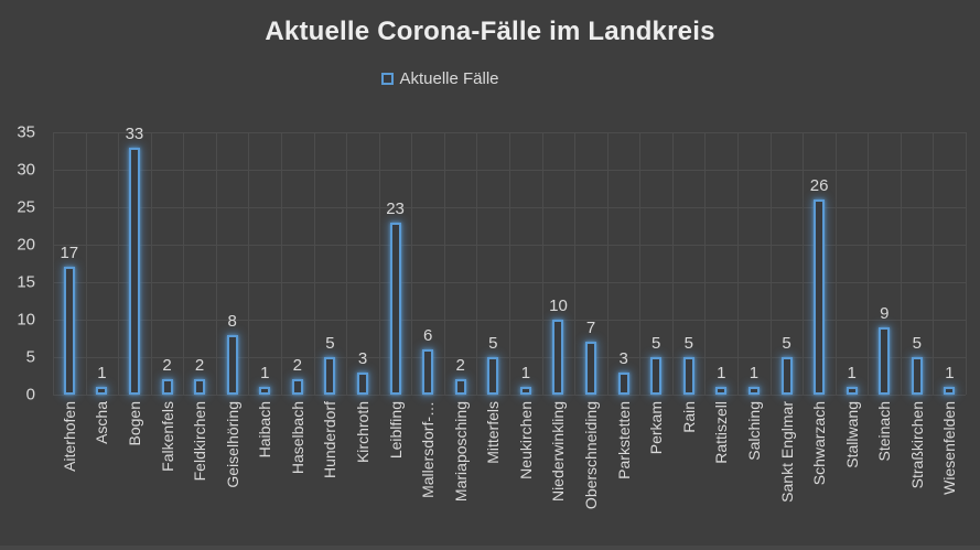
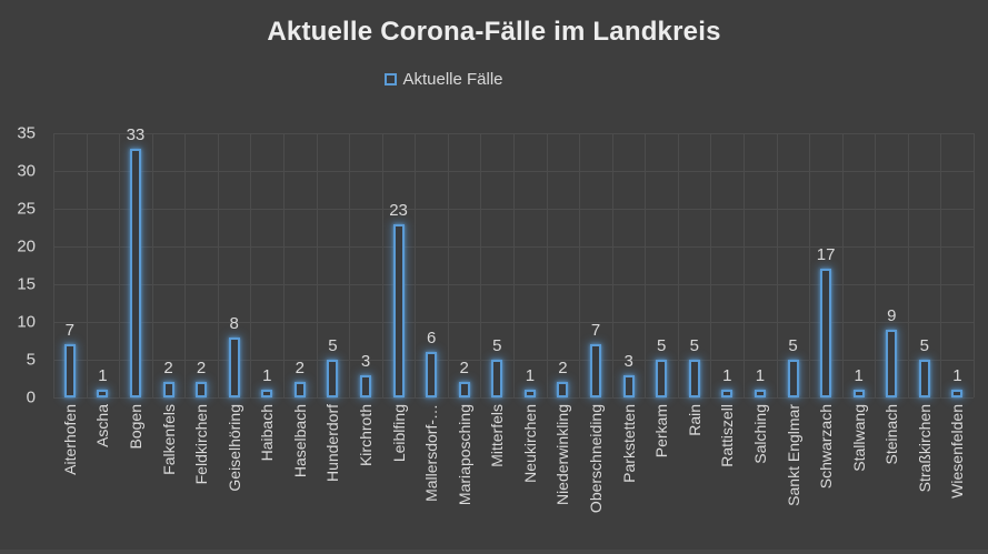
Aiterhofen: 17 -> 7
Niederwinkling: 10 -> 2
Schwarzach: 26 -> 17
